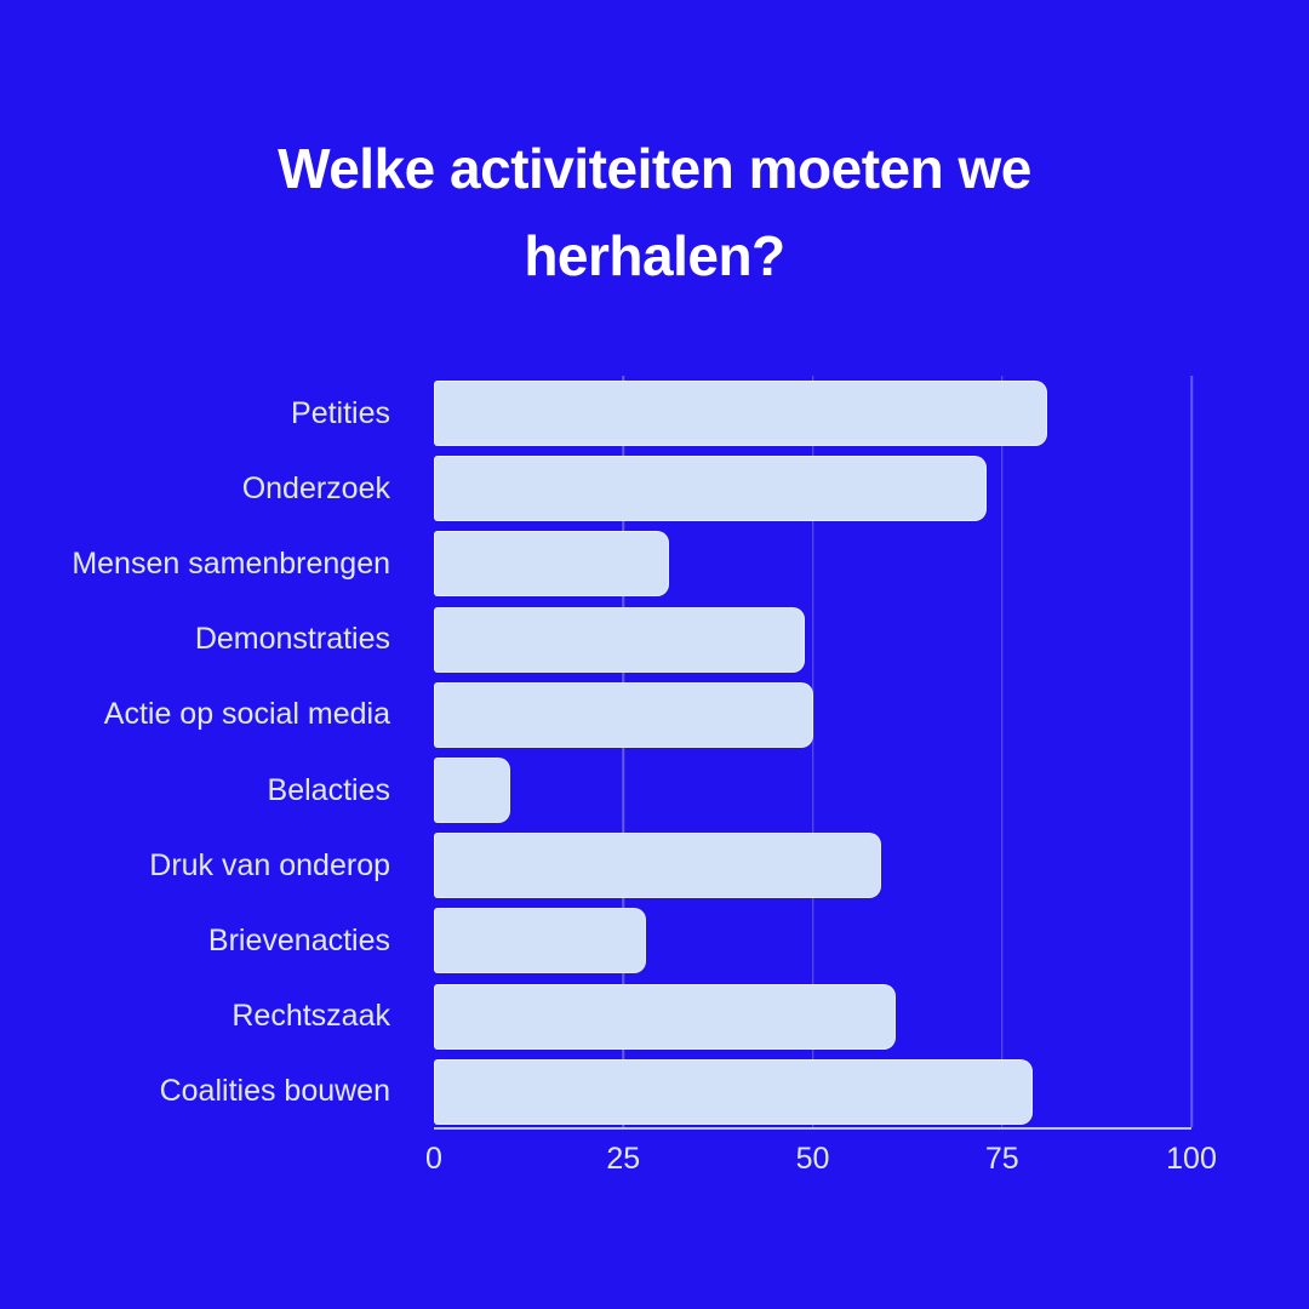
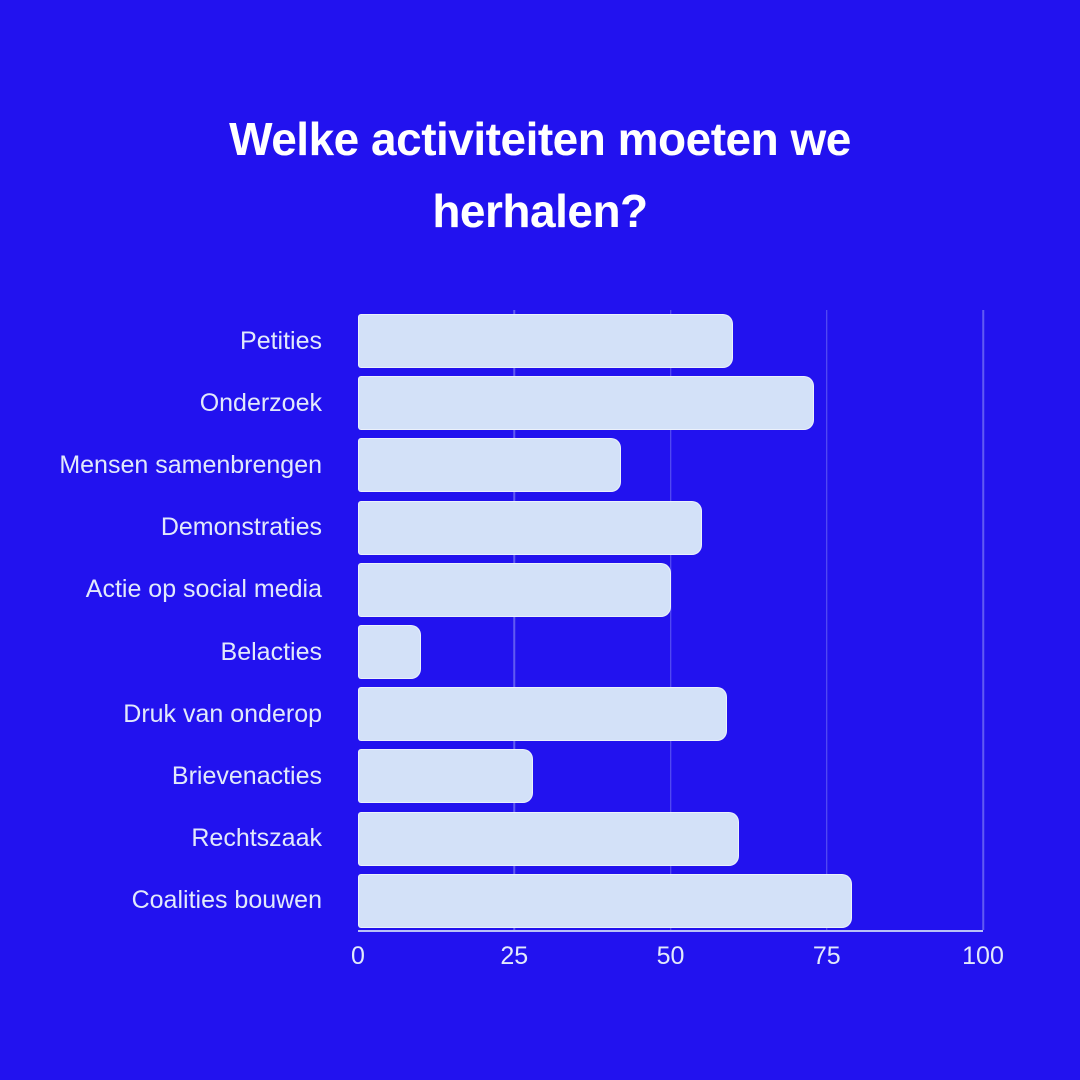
Petities: 81 -> 60
Mensen samenbrengen: 31 -> 42
Demonstraties: 49 -> 55
